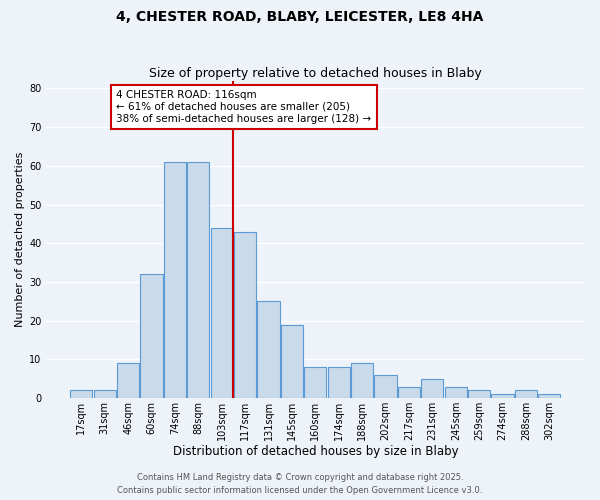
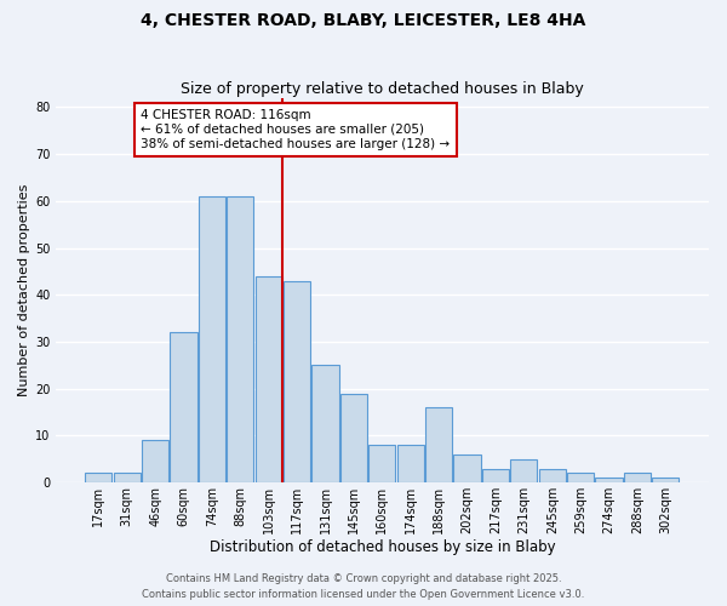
188sqm: 9 -> 16
